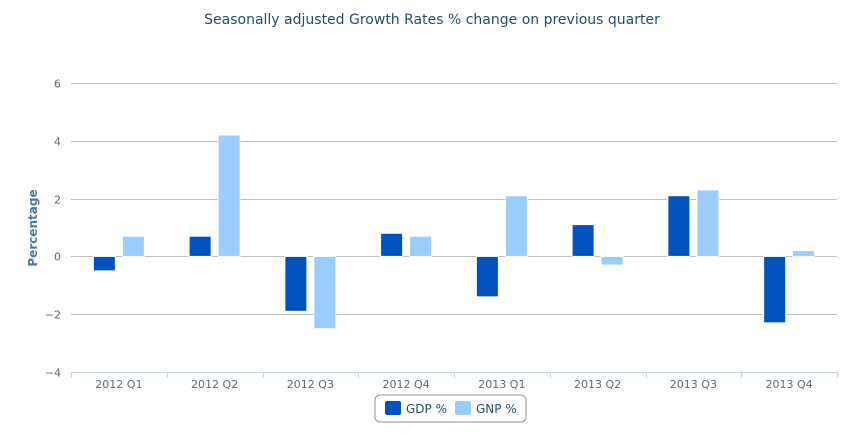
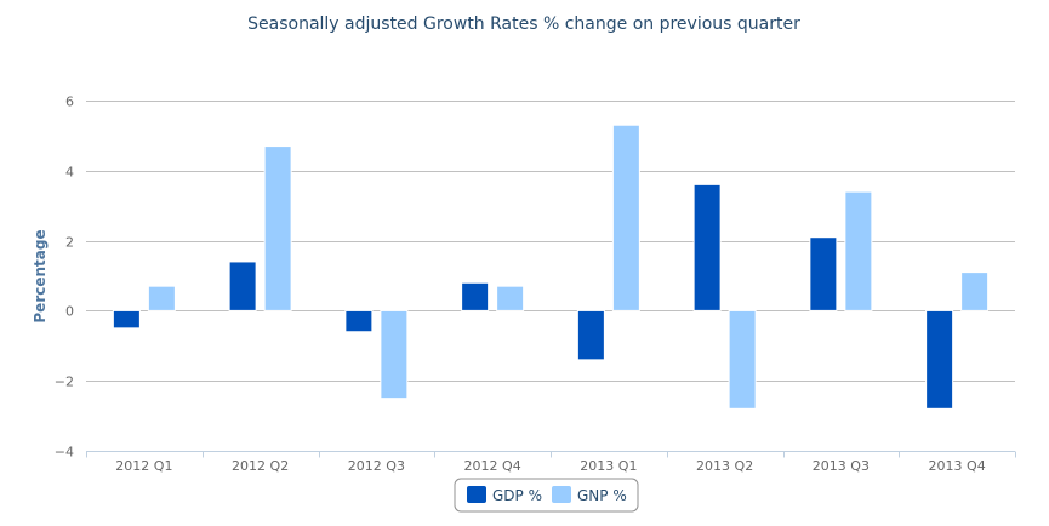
GDP %/2012 Q2: 0.7 -> 1.4
GNP %/2012 Q2: 4.2 -> 4.7
GDP %/2012 Q3: -1.9 -> -0.6
GNP %/2013 Q1: 2.1 -> 5.3
GDP %/2013 Q2: 1.1 -> 3.6
GNP %/2013 Q2: -0.3 -> -2.8
GNP %/2013 Q3: 2.3 -> 3.4
GDP %/2013 Q4: -2.3 -> -2.8
GNP %/2013 Q4: 0.2 -> 1.1
